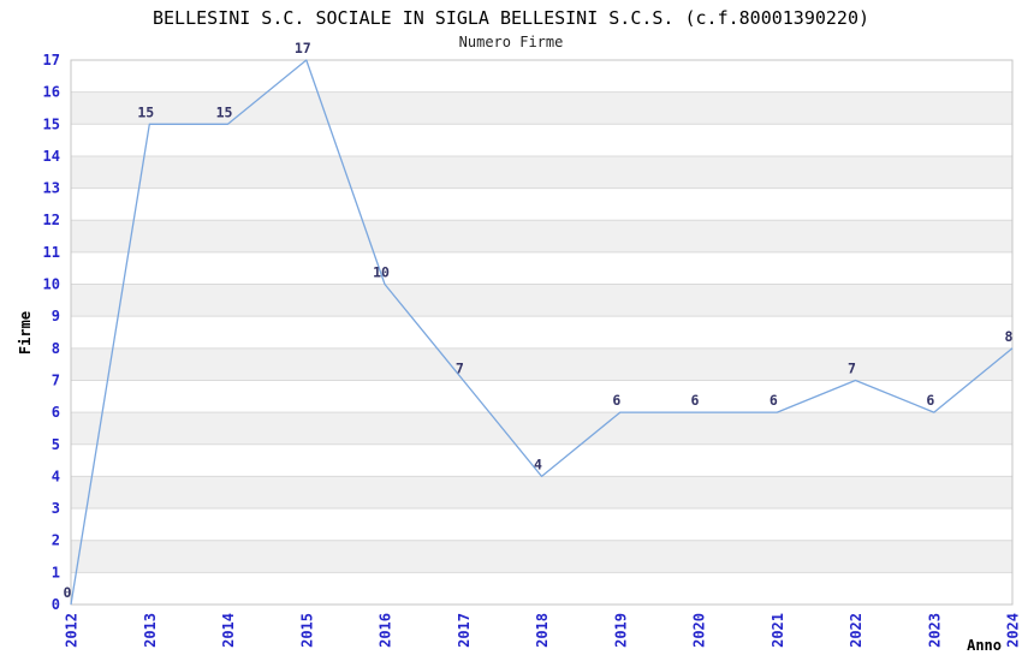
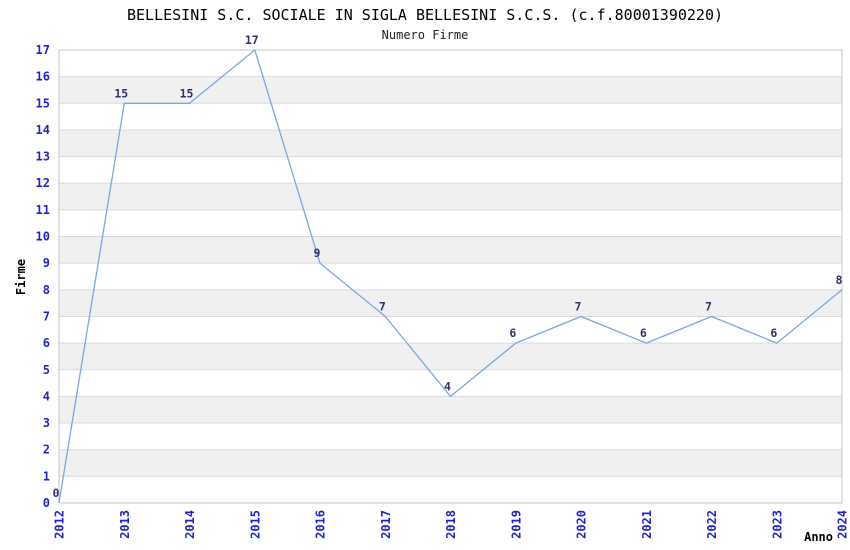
2016: 10 -> 9
2020: 6 -> 7
